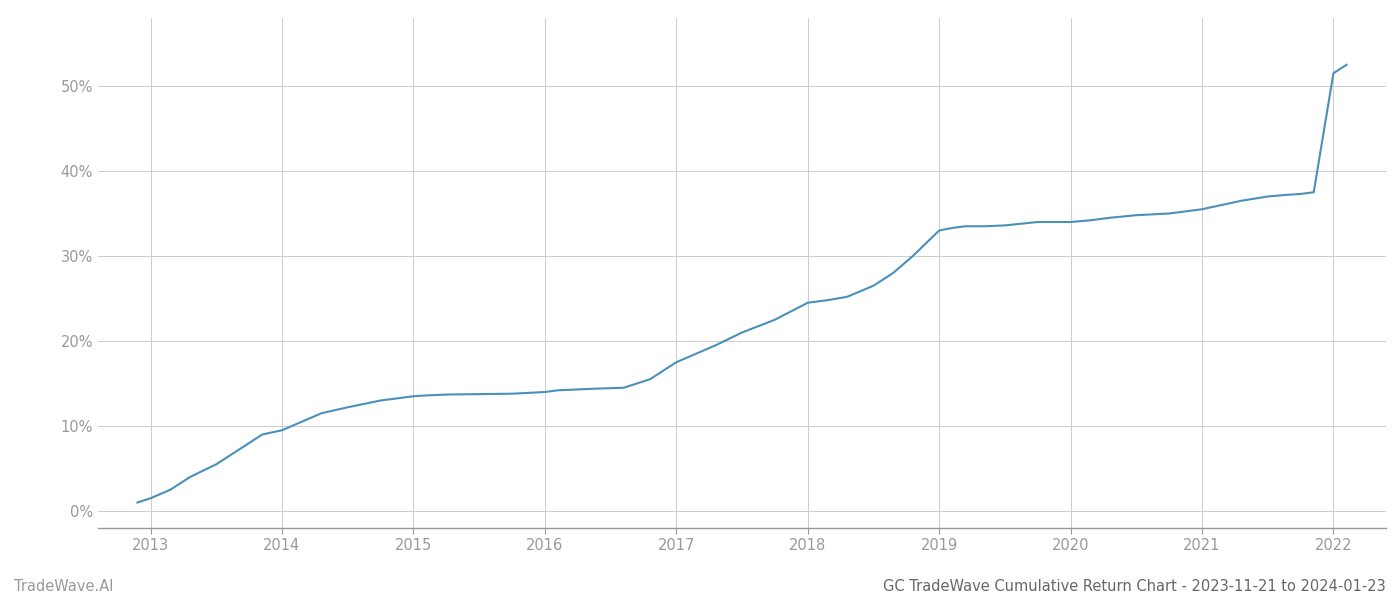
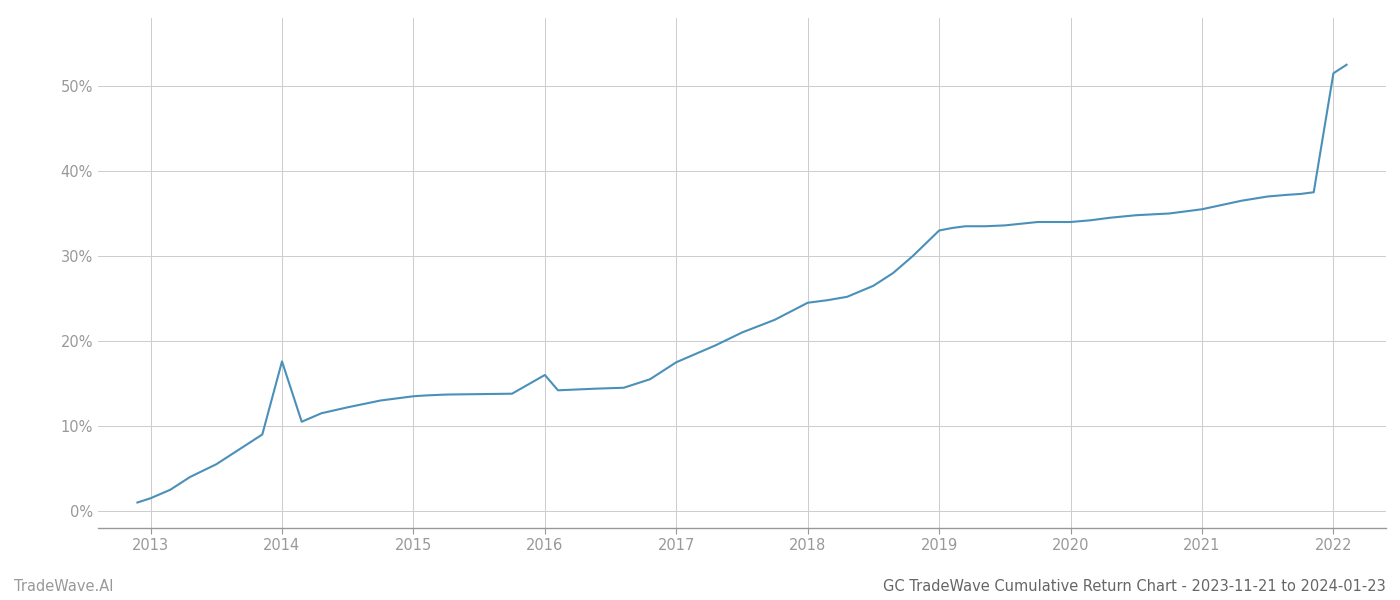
2014: 9.5% -> 17.6%
2016: 14.0% -> 16.0%
